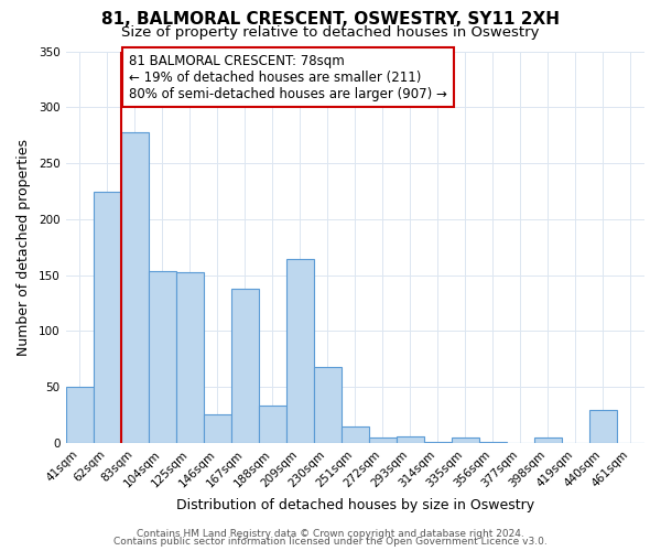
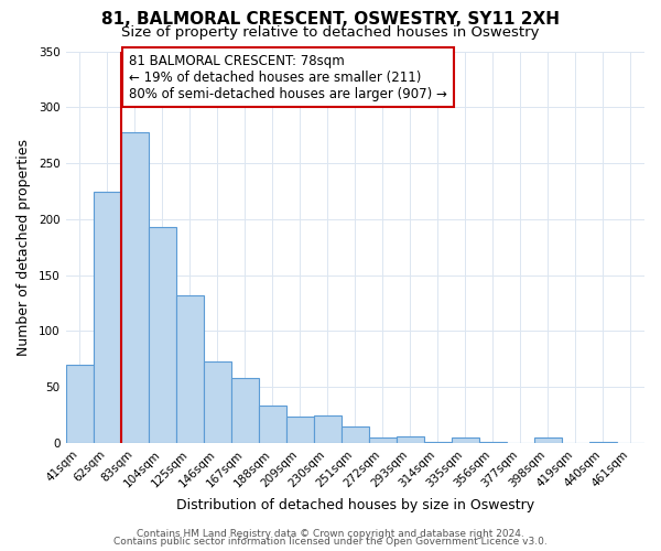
41sqm: 50 -> 70
104sqm: 154 -> 193
125sqm: 153 -> 132
146sqm: 26 -> 73
167sqm: 138 -> 58
209sqm: 164 -> 24
230sqm: 68 -> 25
440sqm: 29 -> 1
